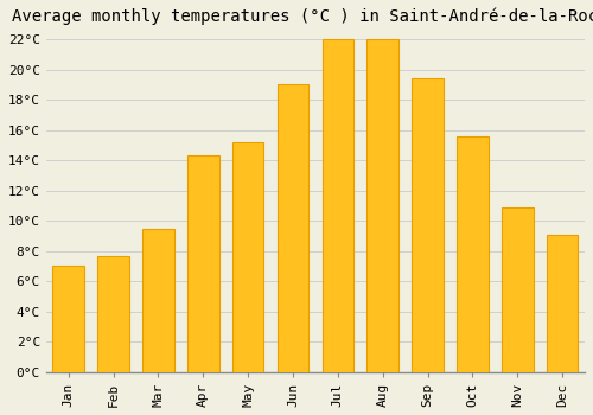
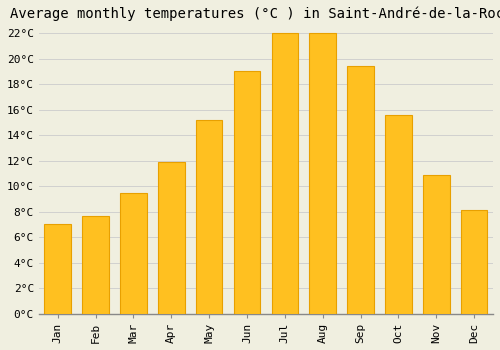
Apr: 14.3°C -> 11.9°C
Dec: 9.1°C -> 8.1°C
